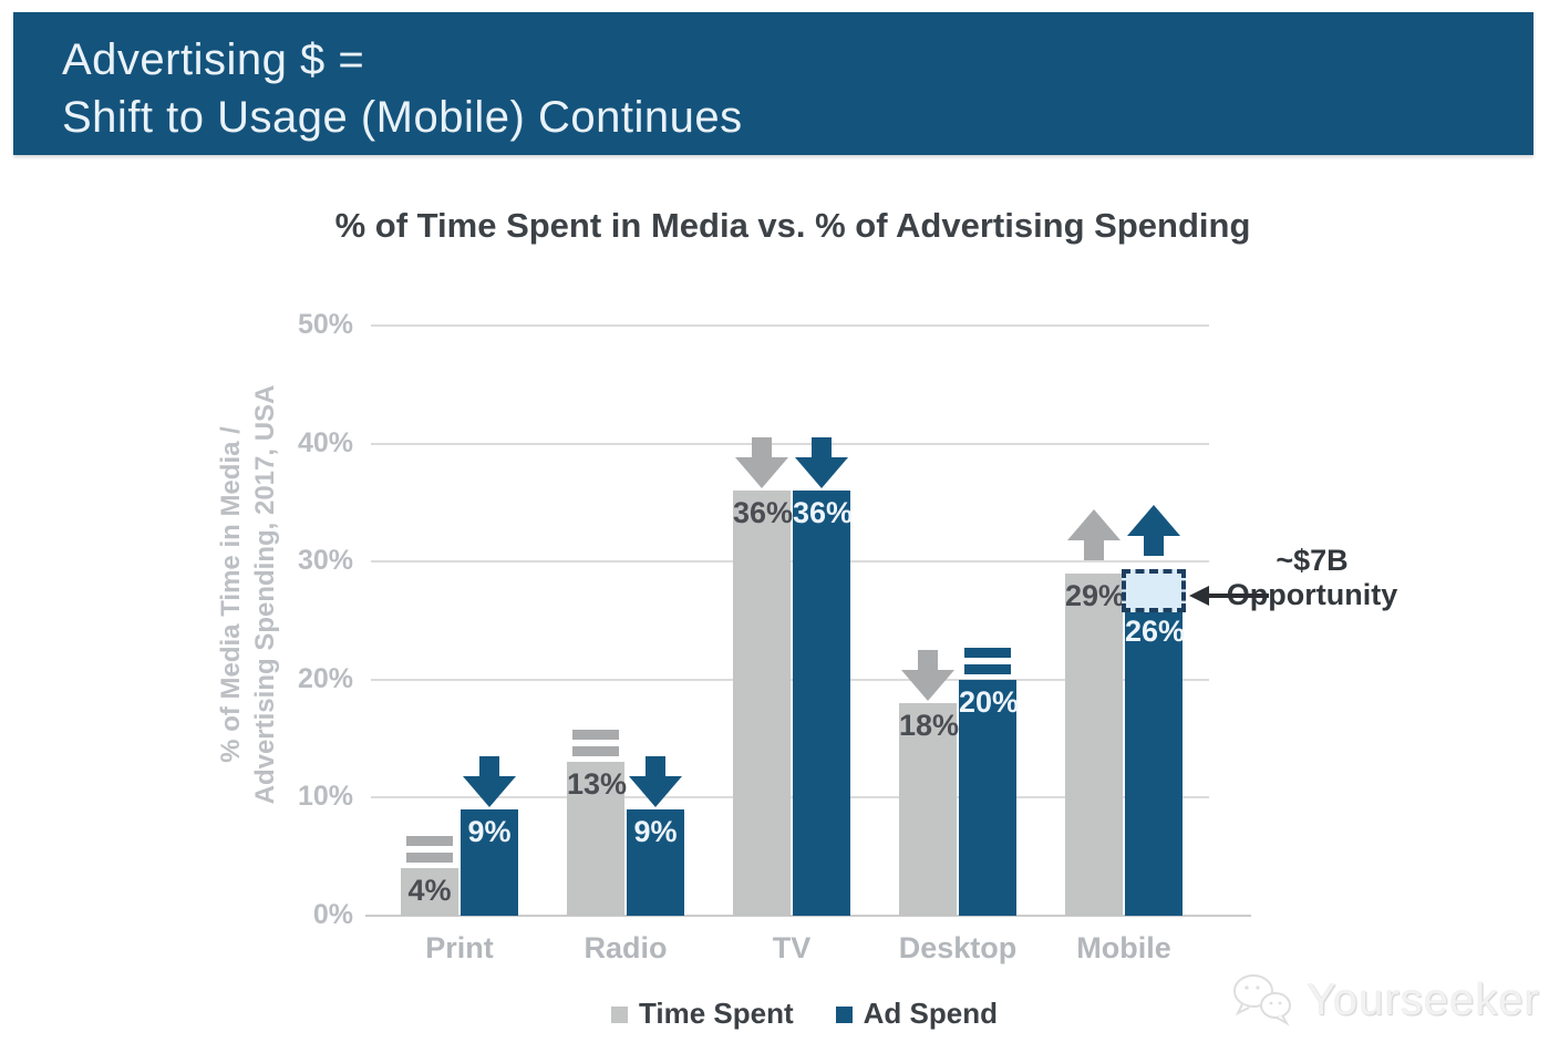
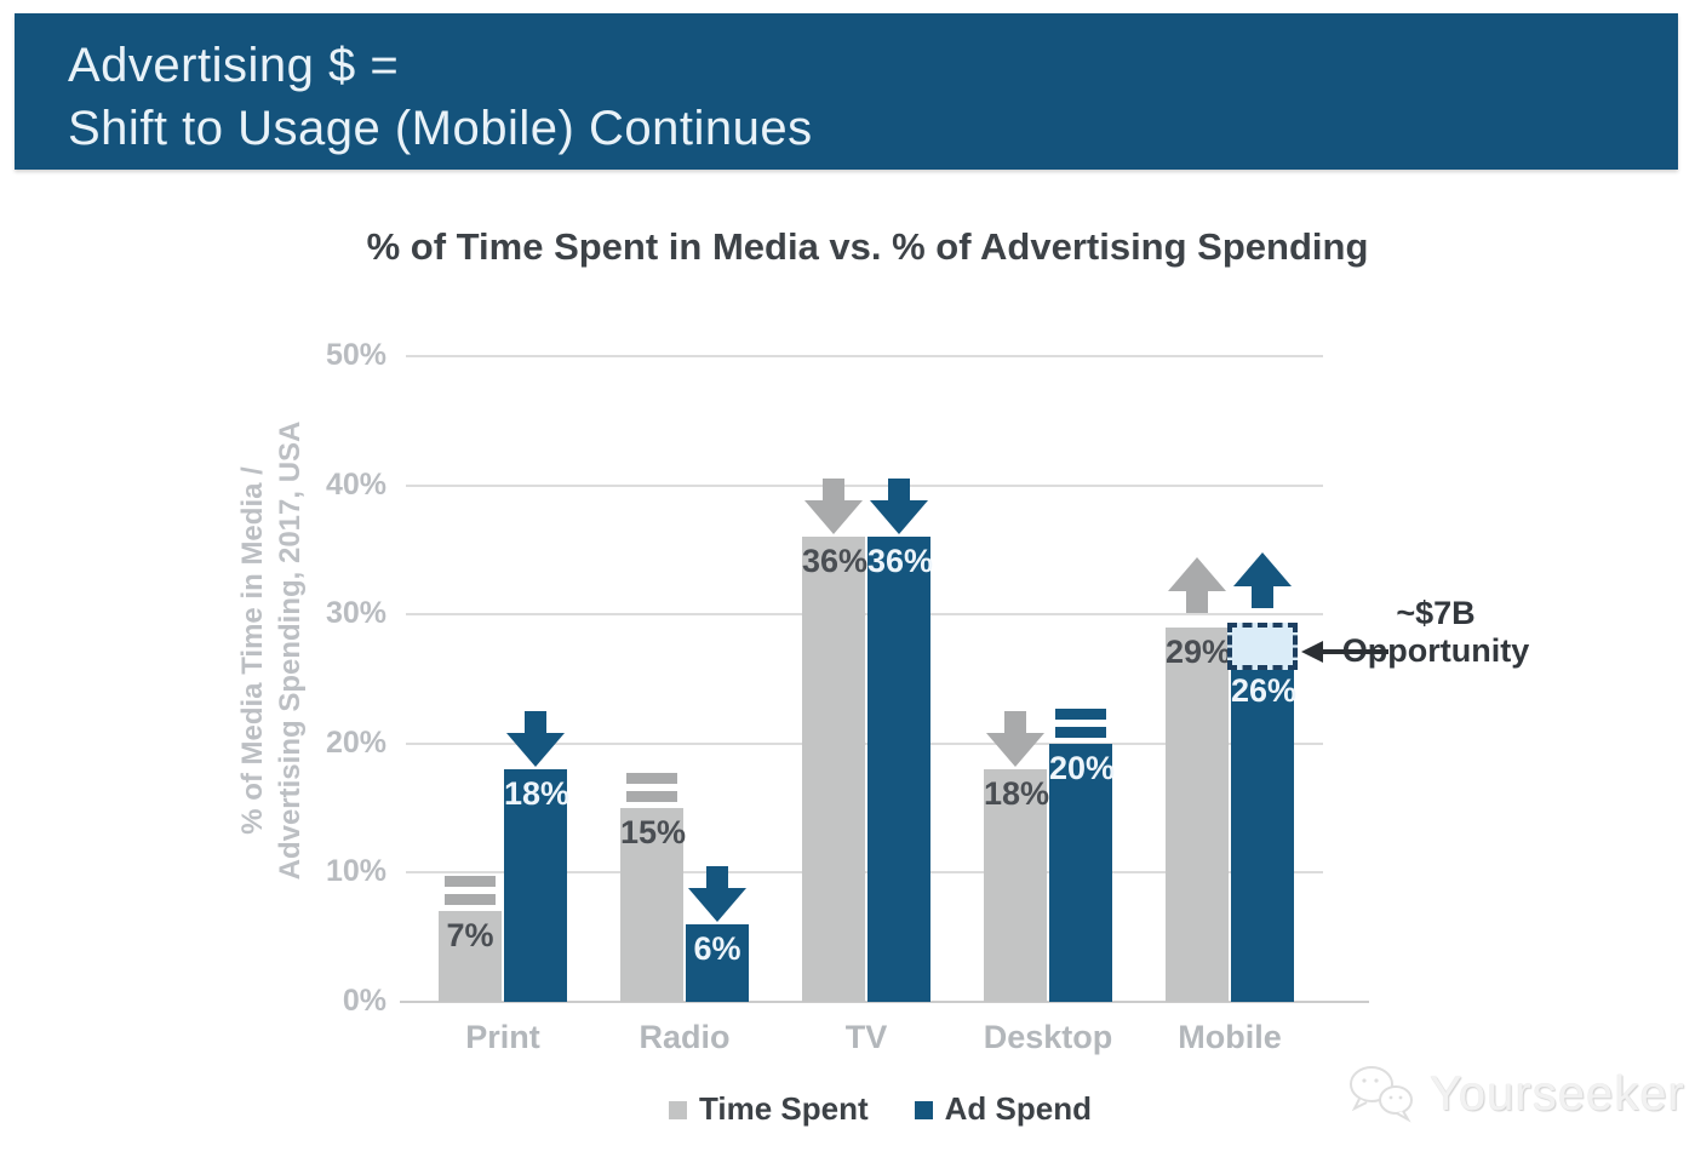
Time Spent/Print: 4% -> 7%
Ad Spend/Print: 9% -> 18%
Time Spent/Radio: 13% -> 15%
Ad Spend/Radio: 9% -> 6%
